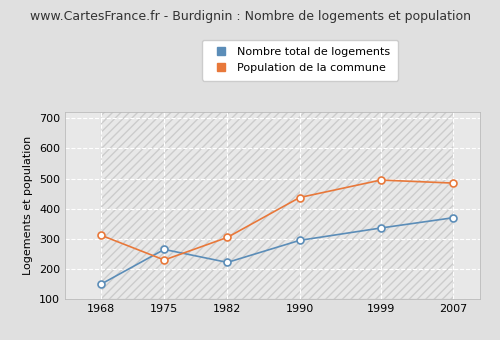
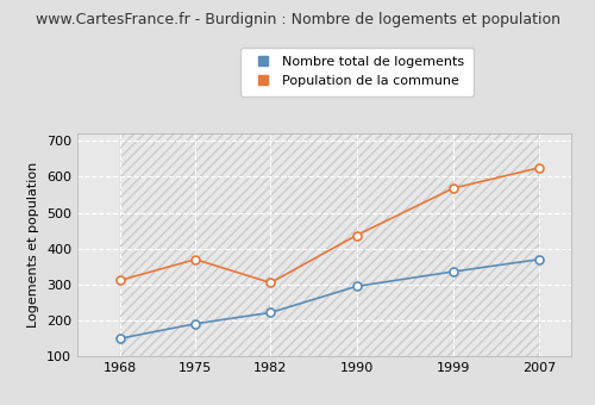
Nombre total de logements/1975: 265 -> 191
Population de la commune/1975: 230 -> 370
Population de la commune/1999: 495 -> 568
Population de la commune/2007: 485 -> 625
